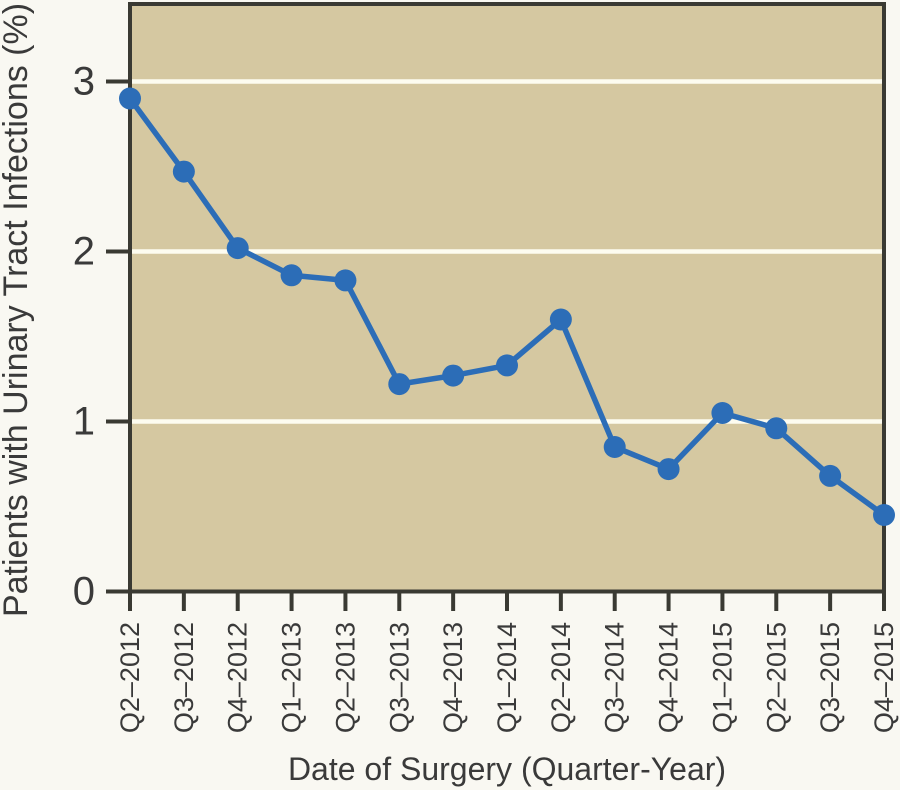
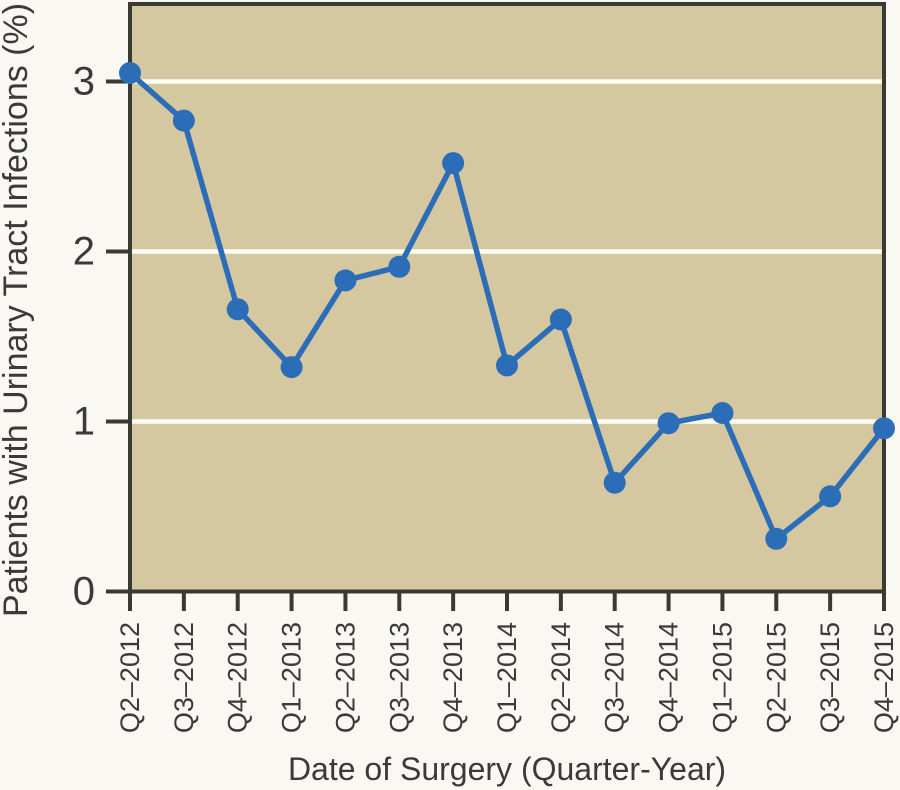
Q2–2012: 2.90 -> 3.05
Q3–2012: 2.47 -> 2.77
Q4–2012: 2.02 -> 1.66
Q1–2013: 1.86 -> 1.32
Q3–2013: 1.22 -> 1.91
Q4–2013: 1.27 -> 2.52
Q3–2014: 0.85 -> 0.64
Q4–2014: 0.72 -> 0.99
Q2–2015: 0.96 -> 0.31
Q3–2015: 0.68 -> 0.56
Q4–2015: 0.45 -> 0.96
